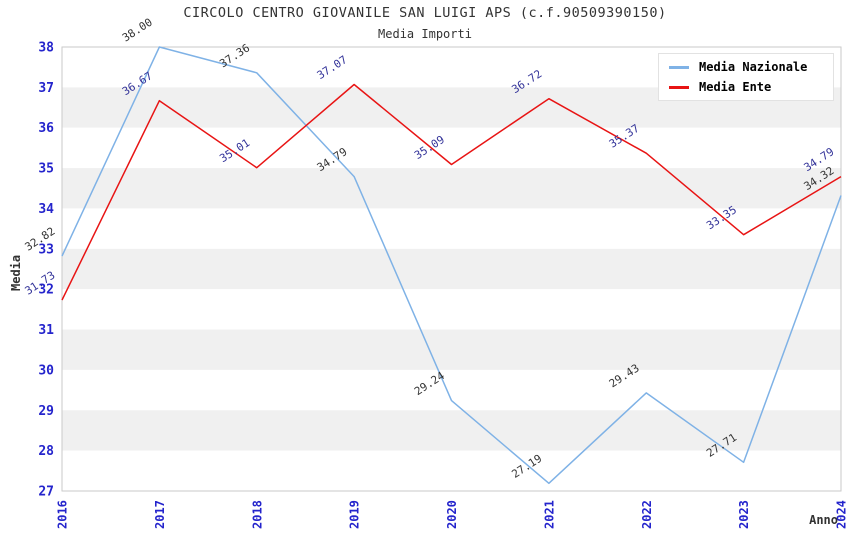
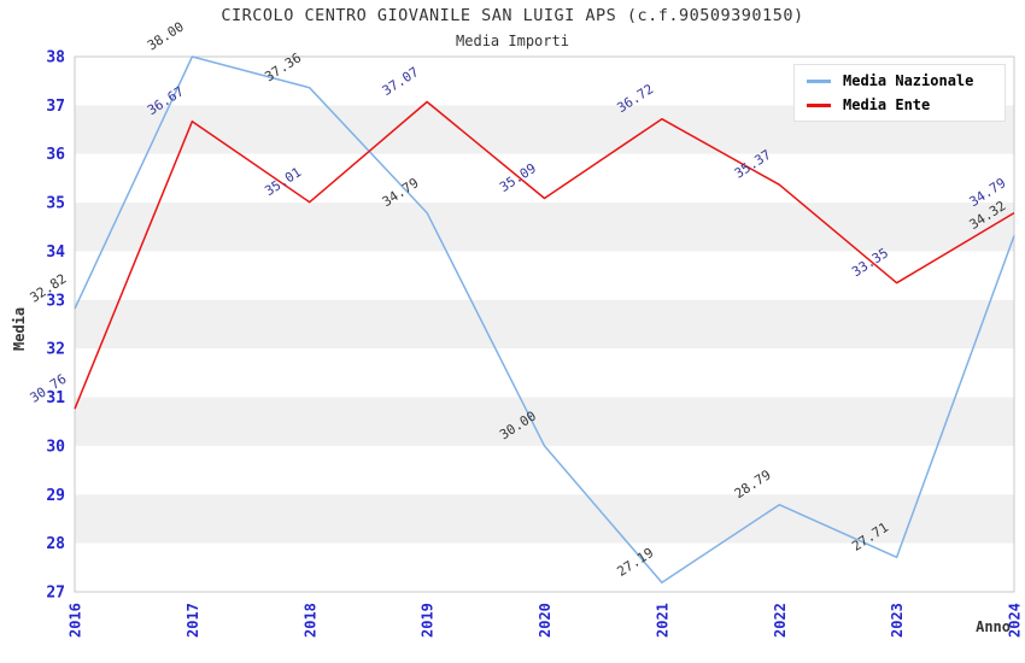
Media Ente/2016: 31.73 -> 30.76
Media Nazionale/2020: 29.24 -> 30.00
Media Nazionale/2022: 29.43 -> 28.79
